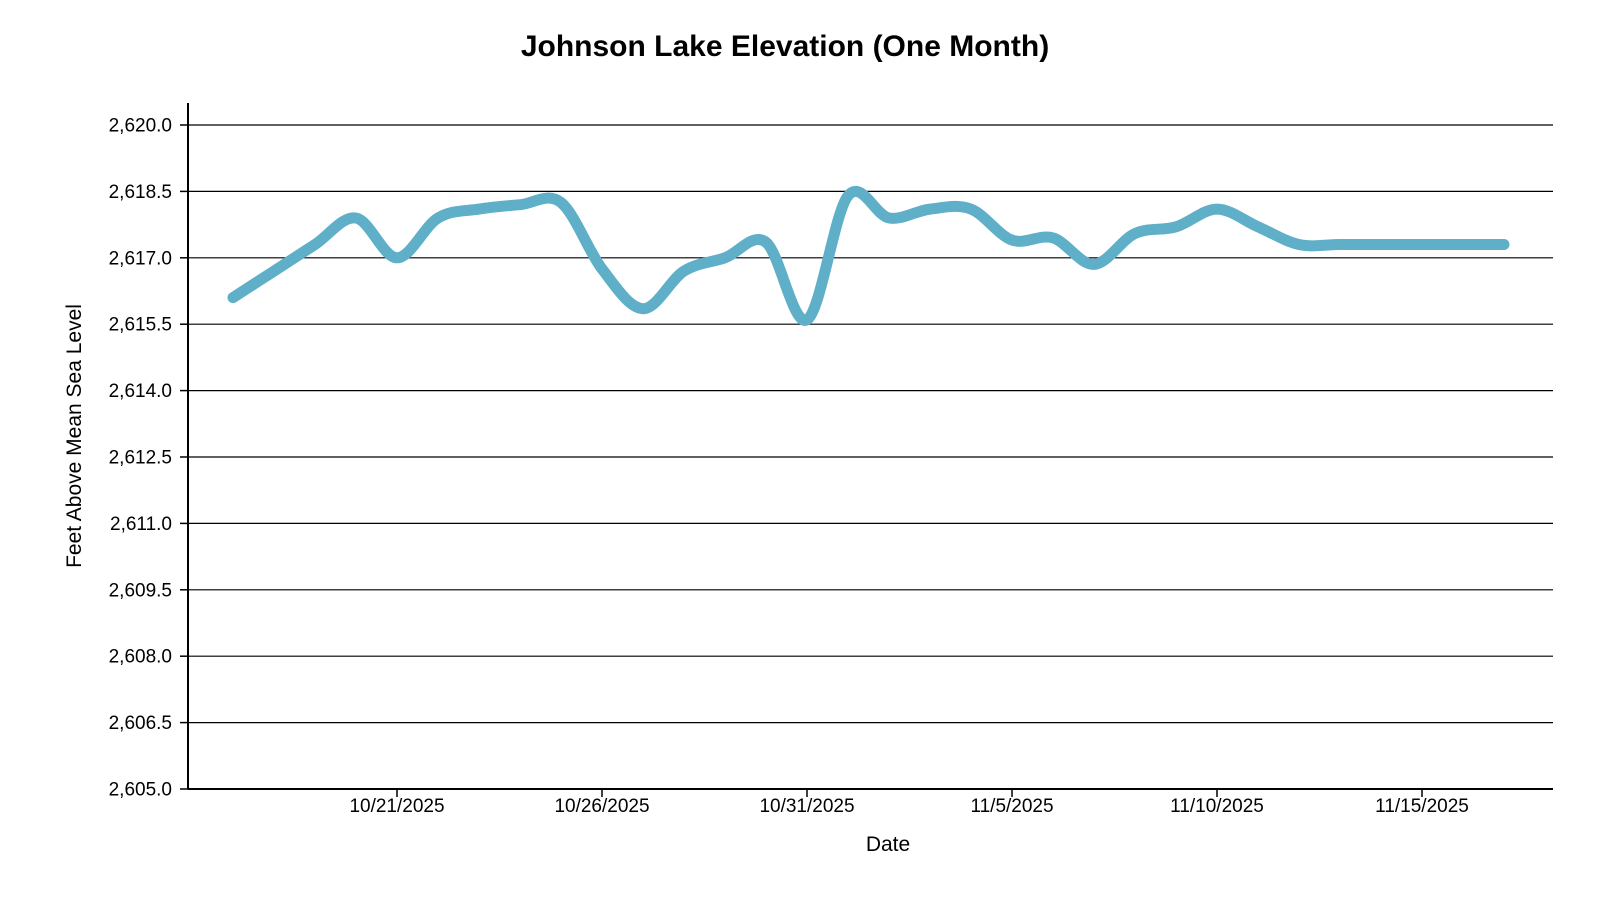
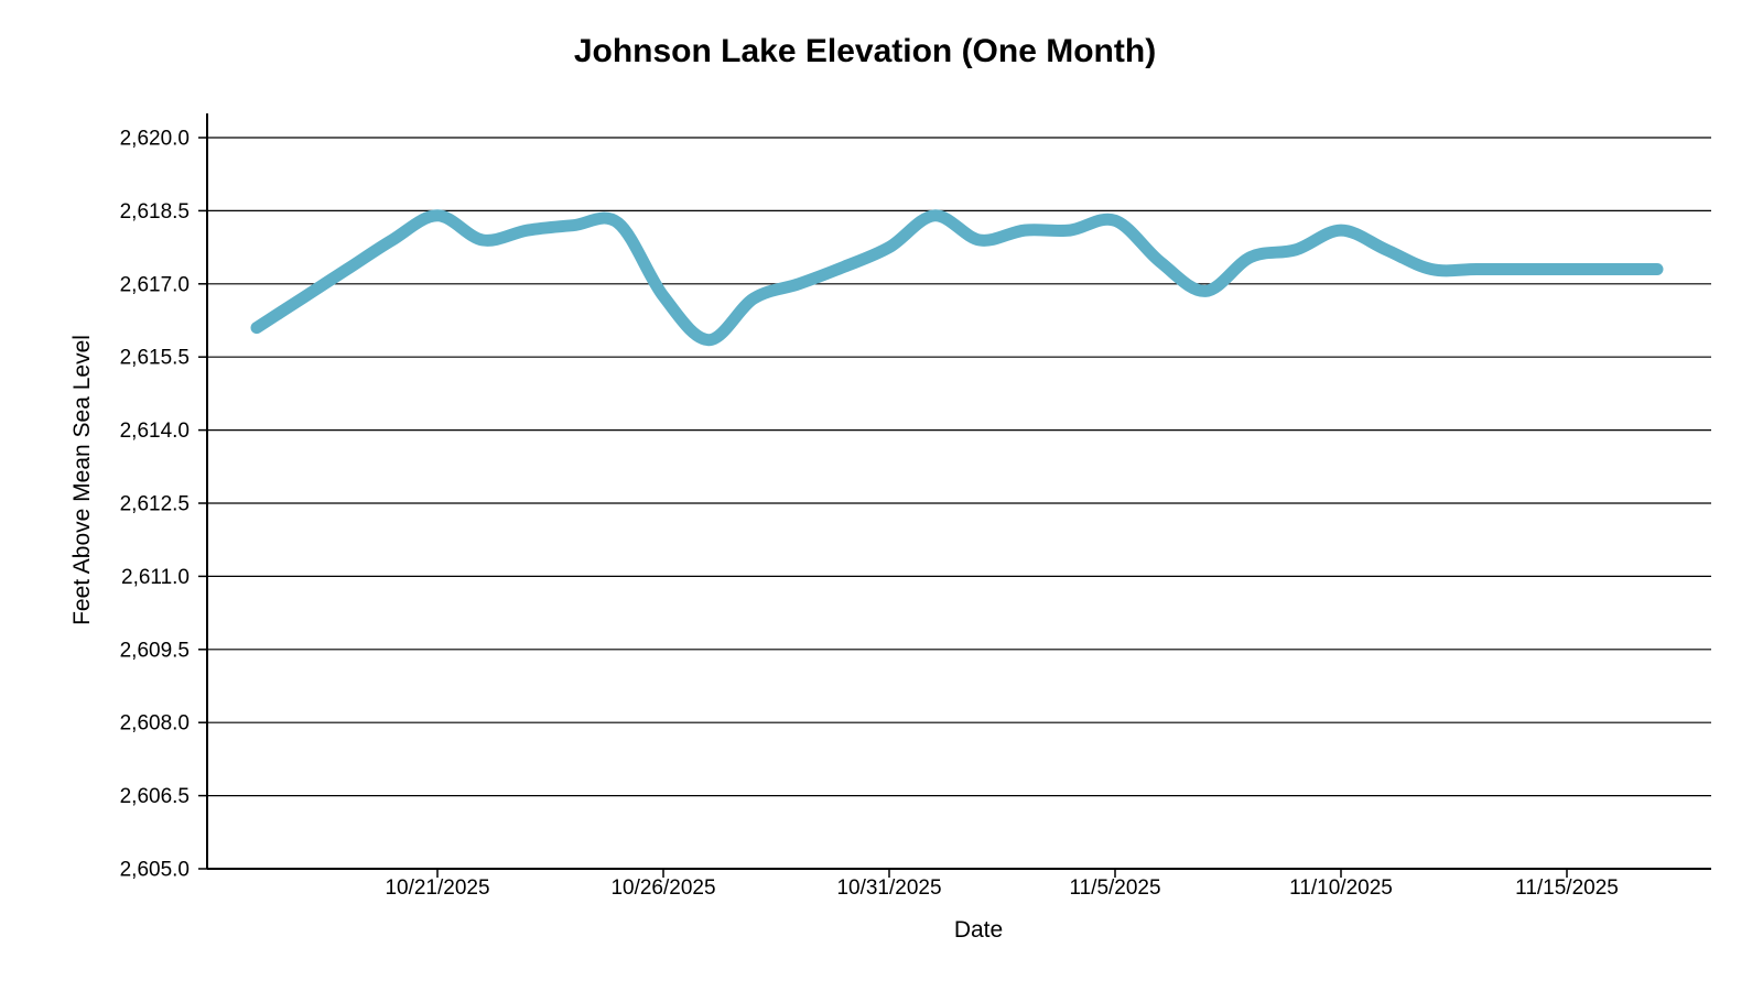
10/21/2025: 2617.0 -> 2618.4
10/31/2025: 2615.6 -> 2617.8
11/5/2025: 2617.4 -> 2618.3
